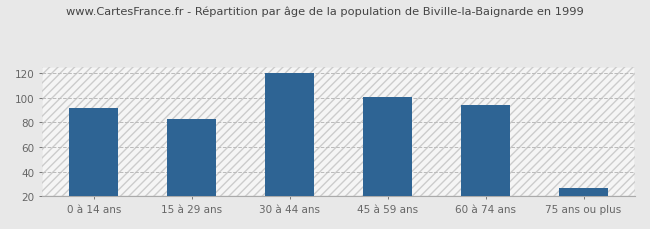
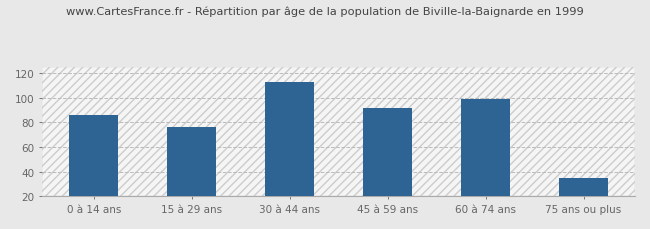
0 à 14 ans: 92 -> 86
15 à 29 ans: 83 -> 76
30 à 44 ans: 120 -> 113
45 à 59 ans: 101 -> 92
60 à 74 ans: 94 -> 99
75 ans ou plus: 27 -> 35
